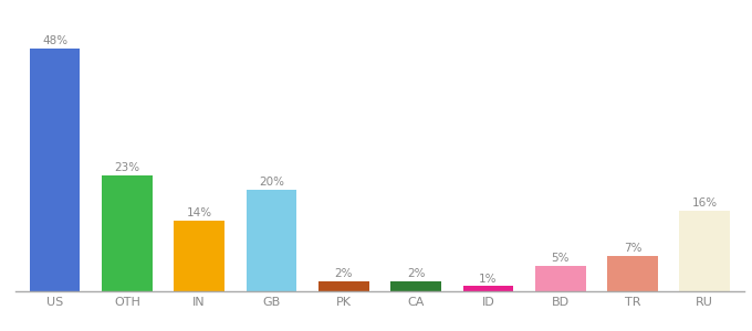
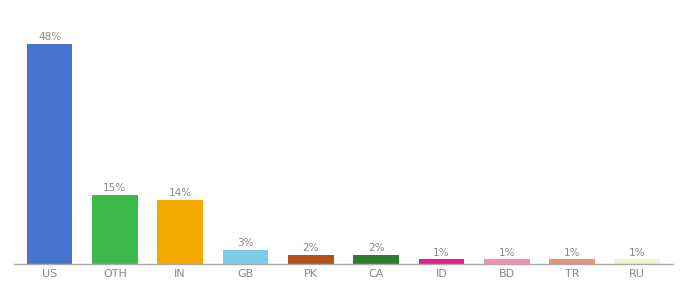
OTH: 23% -> 15%
GB: 20% -> 3%
BD: 5% -> 1%
TR: 7% -> 1%
RU: 16% -> 1%
